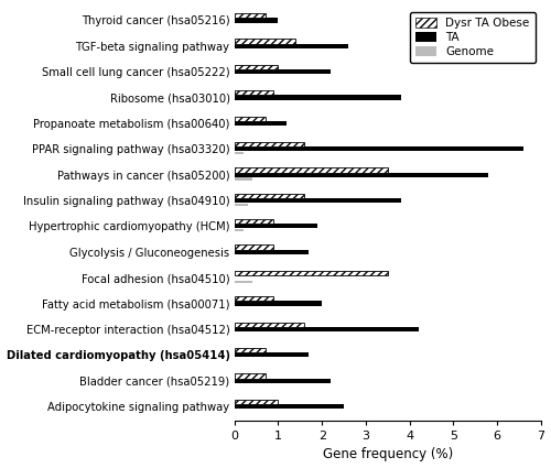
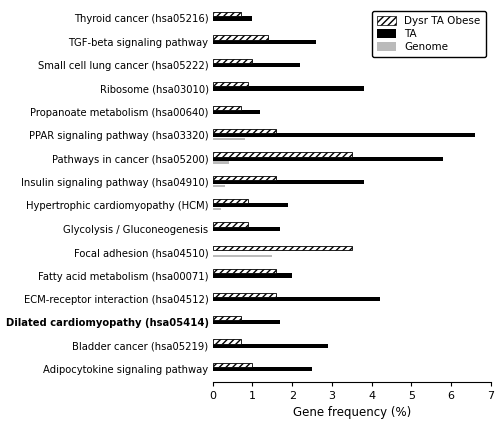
Genome/PPAR signaling pathway (hsa03320): 0.2 -> 0.8
Genome/Focal adhesion (hsa04510): 0.4 -> 1.5
Dysr TA Obese/Fatty acid metabolism (hsa00071): 0.9 -> 1.6
TA/Bladder cancer (hsa05219): 2.2 -> 2.9
